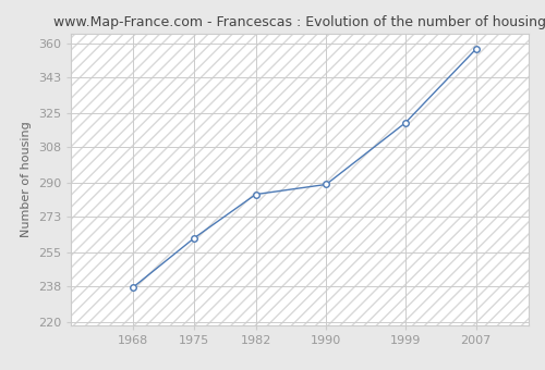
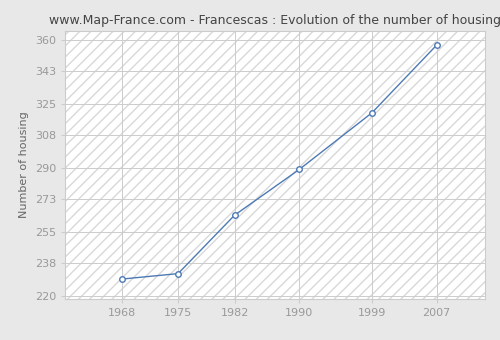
1968: 237 -> 229
1975: 262 -> 232
1982: 284 -> 264
